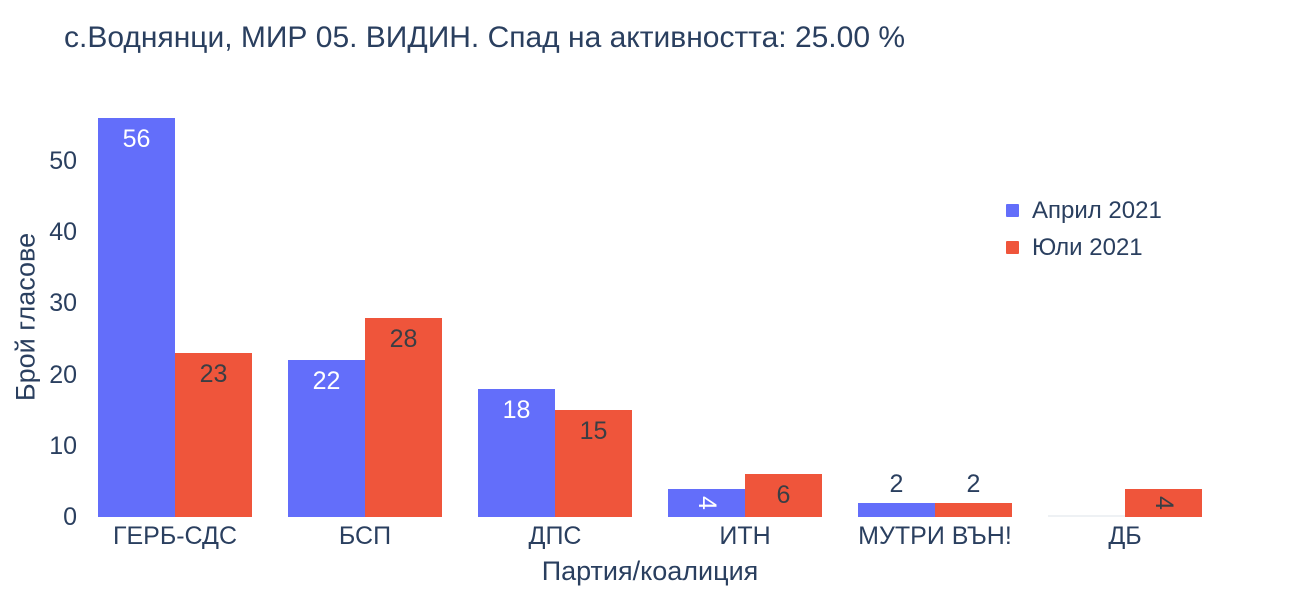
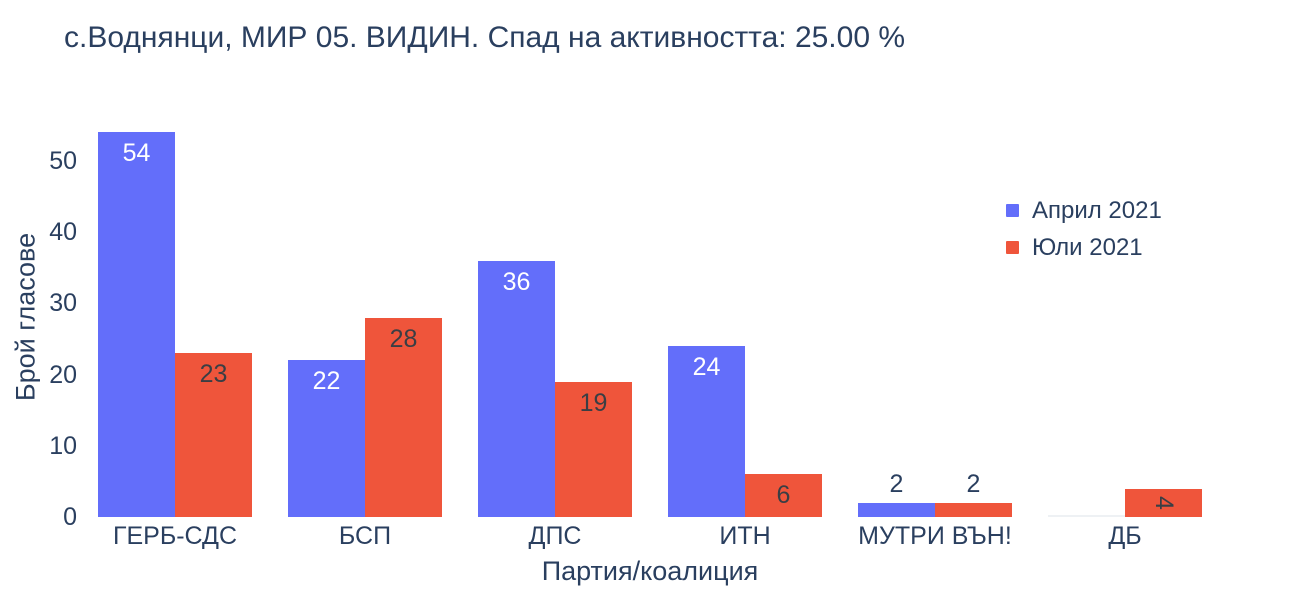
Април 2021/ГЕРБ-СДС: 56 -> 54
Април 2021/ДПС: 18 -> 36
Юли 2021/ДПС: 15 -> 19
Април 2021/ИТН: 4 -> 24
